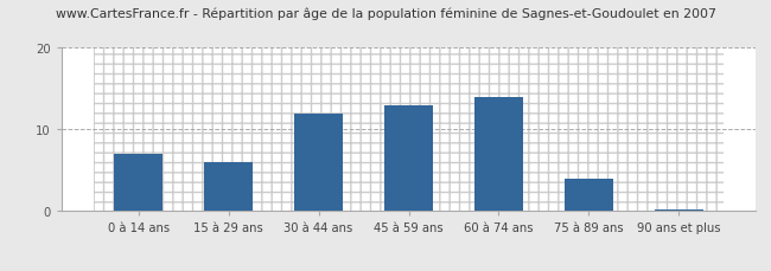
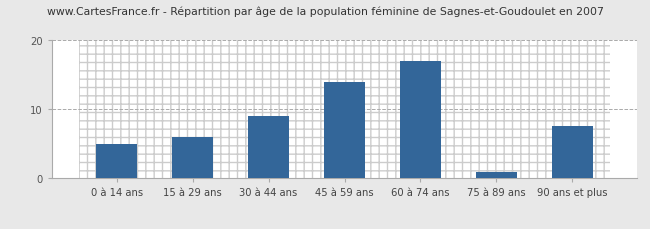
0 à 14 ans: 7.0 -> 5.0
30 à 44 ans: 12.0 -> 9.0
45 à 59 ans: 13.0 -> 14.0
60 à 74 ans: 14.0 -> 17.0
75 à 89 ans: 4.0 -> 1.0
90 ans et plus: 0.2 -> 7.6
